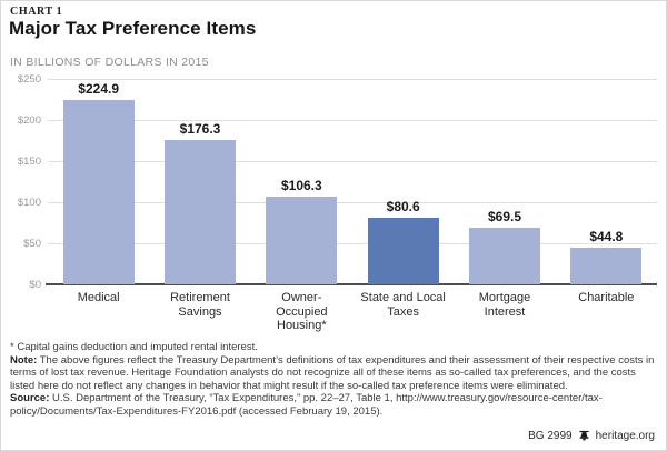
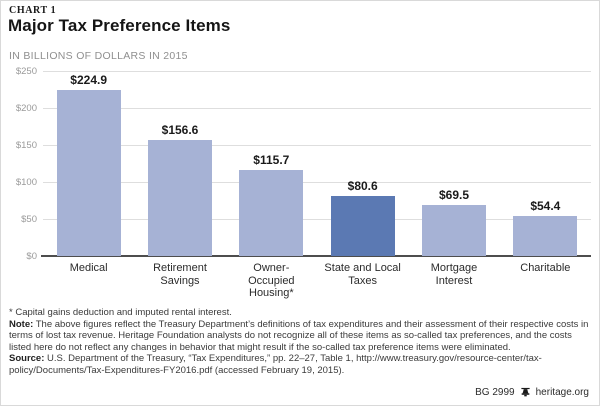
Retirement Savings: $176.3 -> $156.6
Owner-Occupied Housing*: $106.3 -> $115.7
Charitable: $44.8 -> $54.4
